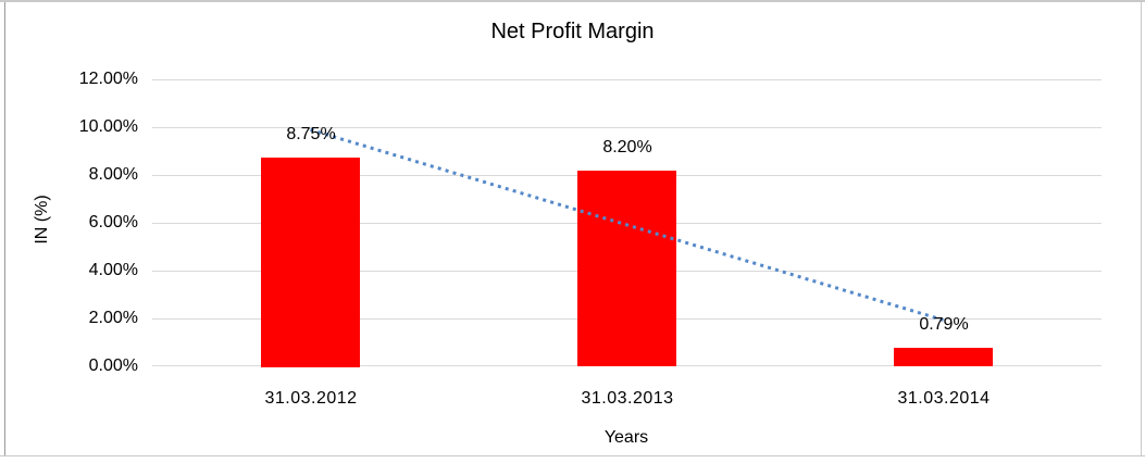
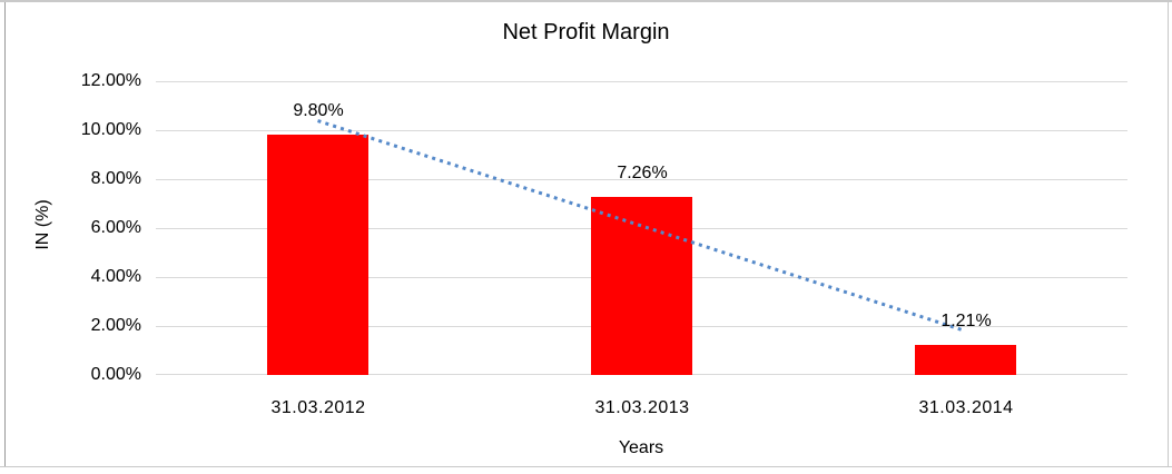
31.03.2012: 8.75% -> 9.80%
31.03.2013: 8.20% -> 7.26%
31.03.2014: 0.79% -> 1.21%
